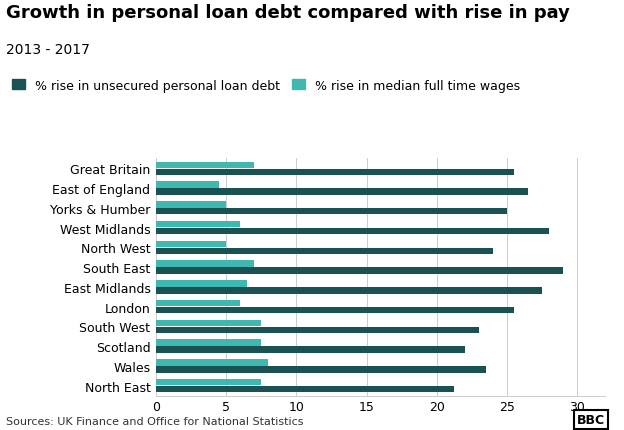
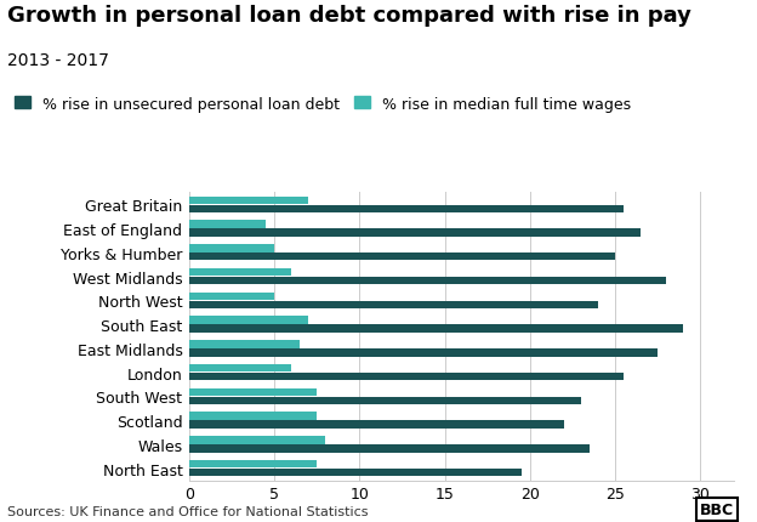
% rise in unsecured personal loan debt/North East: 21.2 -> 19.5
